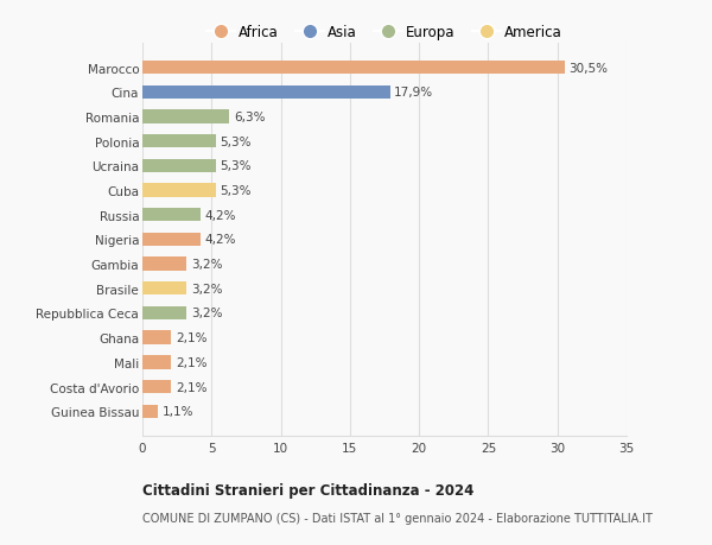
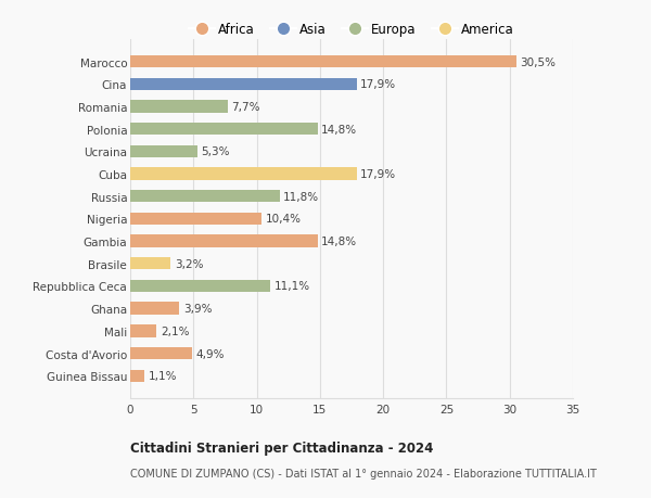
Romania: 6,3% -> 7,7%
Polonia: 5,3% -> 14,8%
Cuba: 5,3% -> 17,9%
Russia: 4,2% -> 11,8%
Nigeria: 4,2% -> 10,4%
Gambia: 3,2% -> 14,8%
Repubblica Ceca: 3,2% -> 11,1%
Ghana: 2,1% -> 3,9%
Costa d'Avorio: 2,1% -> 4,9%
